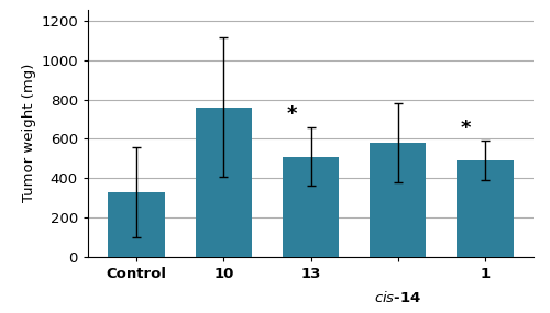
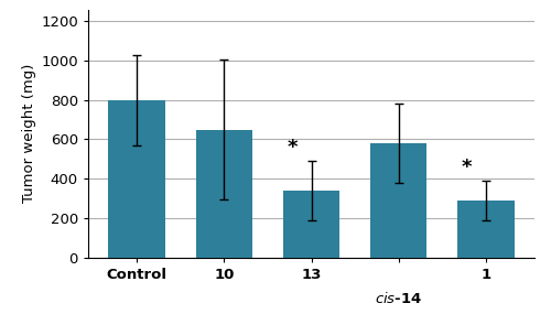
Control: 330 -> 800
10: 760 -> 650
13: 510 -> 340
1: 490 -> 290
